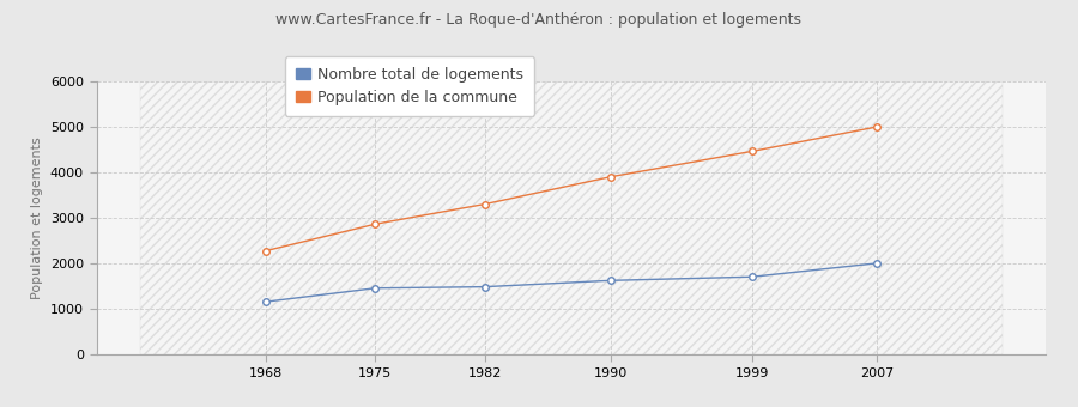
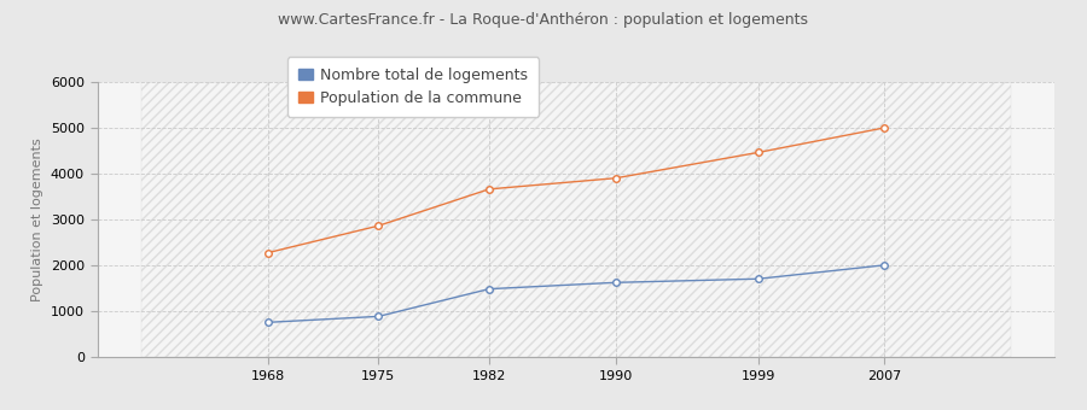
Nombre total de logements/1968: 1150 -> 750
Nombre total de logements/1975: 1450 -> 880
Population de la commune/1982: 3300 -> 3660
